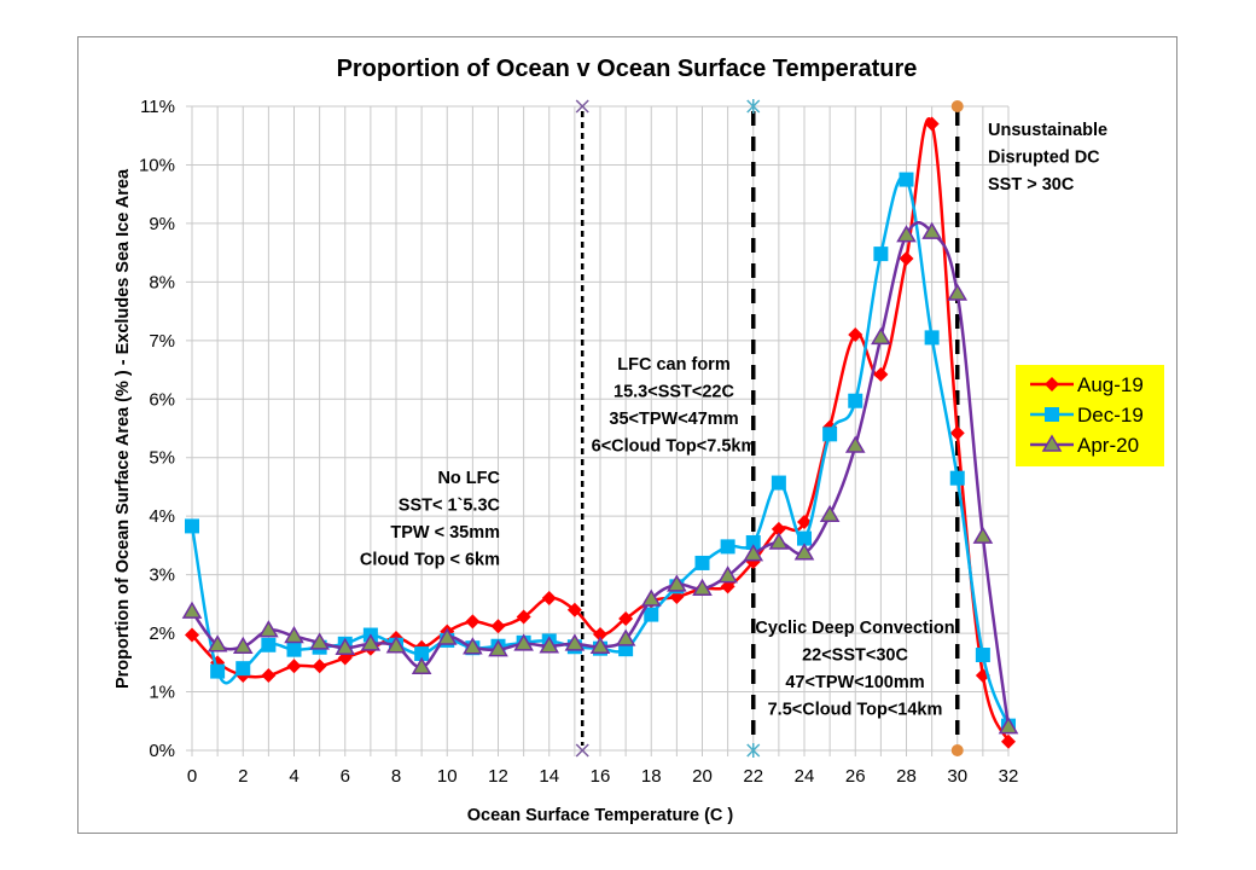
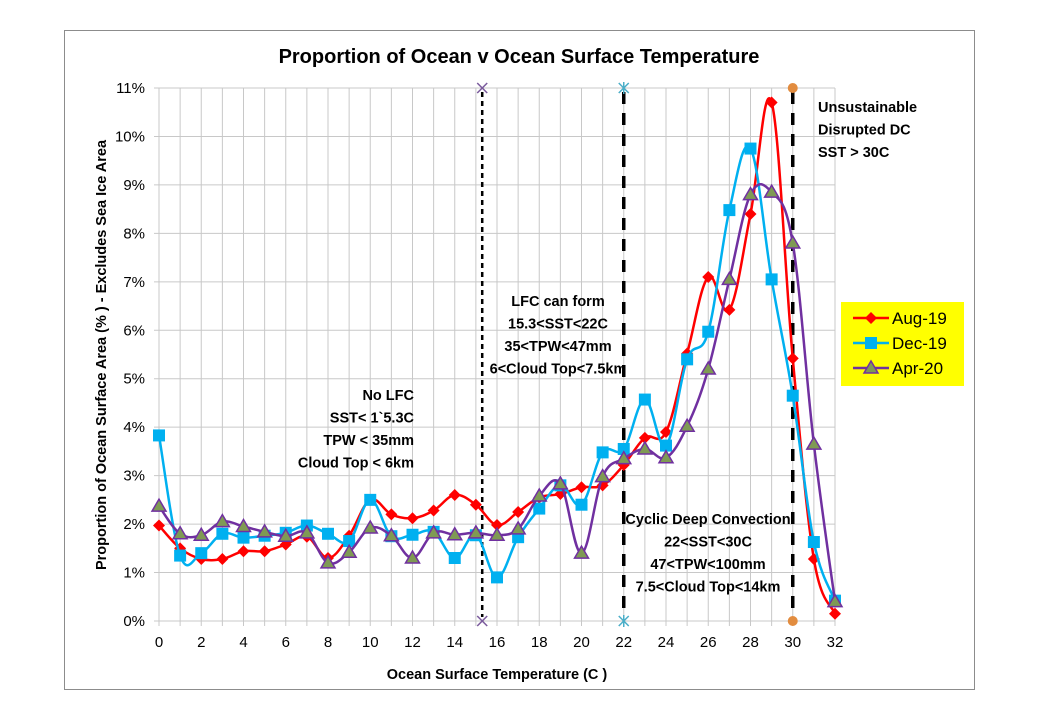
Aug-19/8: 1.9% -> 1.3%
Apr-20/8: 1.8% -> 1.2%
Aug-19/10: 2.0% -> 2.5%
Dec-19/10: 1.9% -> 2.5%
Apr-20/12: 1.7% -> 1.3%
Dec-19/14: 1.9% -> 1.3%
Dec-19/16: 1.7% -> 0.9%
Dec-19/20: 3.2% -> 2.4%
Apr-20/20: 2.8% -> 1.4%
